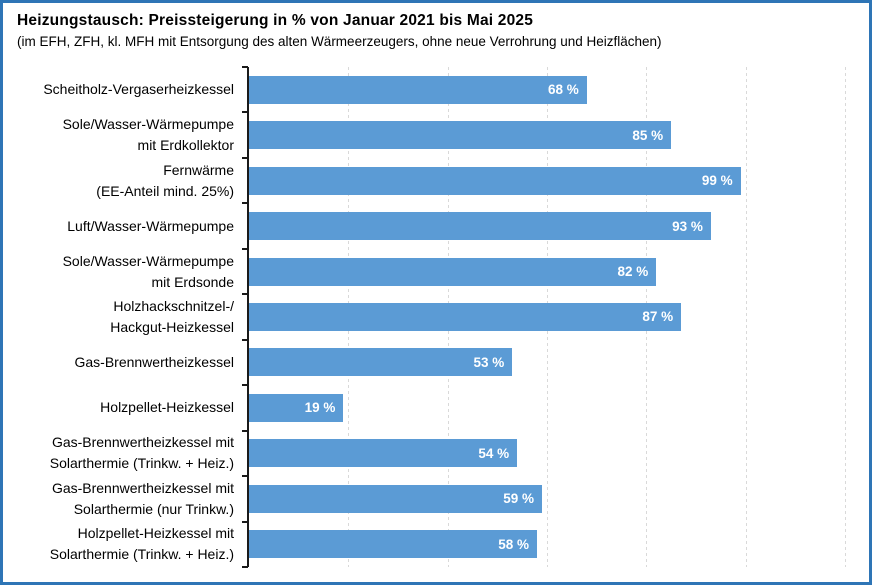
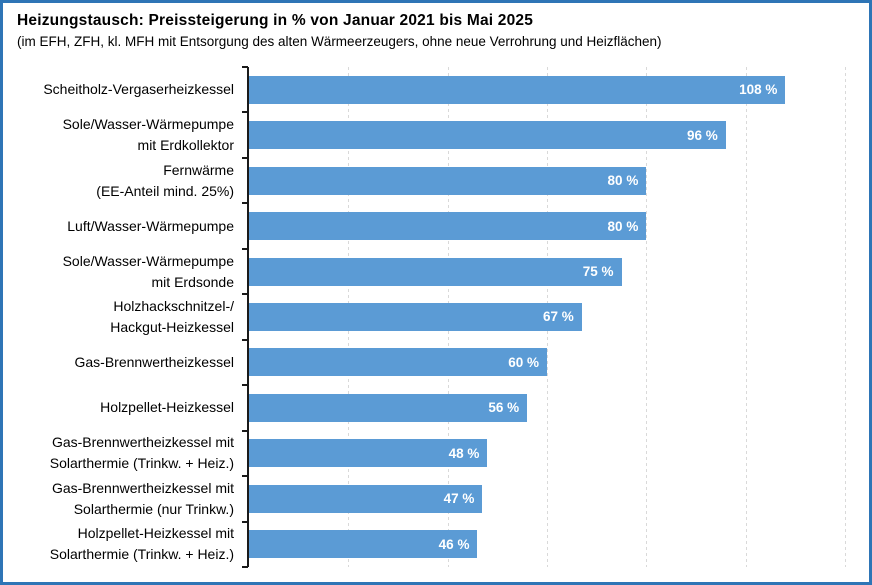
Scheitholz-Vergaserheizkessel: 68 -> 108
Sole/Wasser-Wärmepumpe mit Erdkollektor: 85 -> 96
Fernwärme (EE-Anteil mind. 25%): 99 -> 80
Luft/Wasser-Wärmepumpe: 93 -> 80
Sole/Wasser-Wärmepumpe mit Erdsonde: 82 -> 75
Holzhackschnitzel-/ Hackgut-Heizkessel: 87 -> 67
Gas-Brennwertheizkessel: 53 -> 60
Holzpellet-Heizkessel: 19 -> 56
Gas-Brennwertheizkessel mit Solarthermie (Trinkw. + Heiz.): 54 -> 48
Gas-Brennwertheizkessel mit Solarthermie (nur Trinkw.): 59 -> 47
Holzpellet-Heizkessel mit Solarthermie (Trinkw. + Heiz.): 58 -> 46
